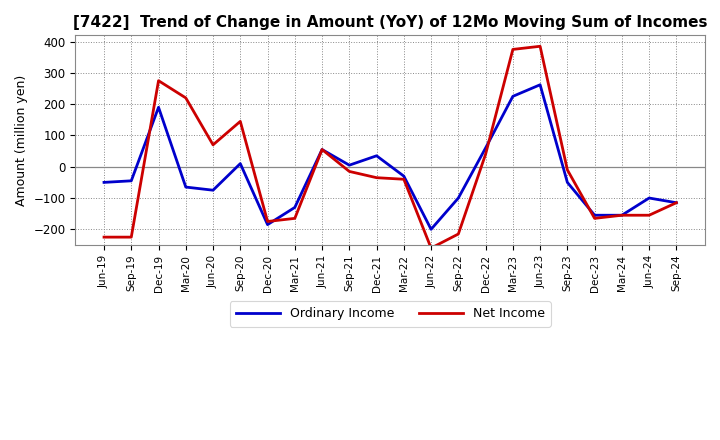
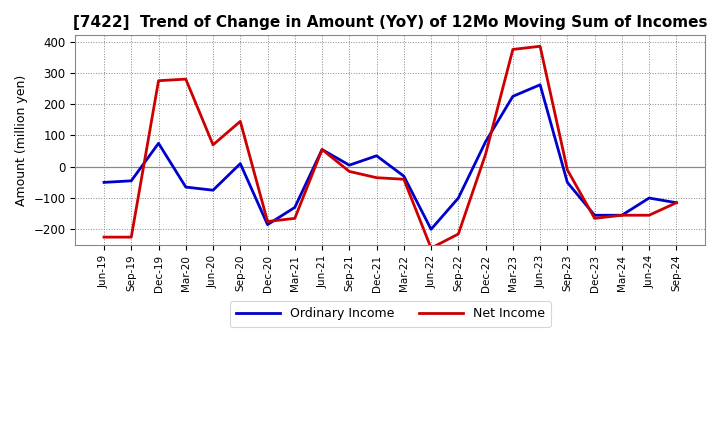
Ordinary Income/Dec-19: 190 -> 75
Net Income/Mar-20: 220 -> 280
Ordinary Income/Dec-22: 60 -> 80
